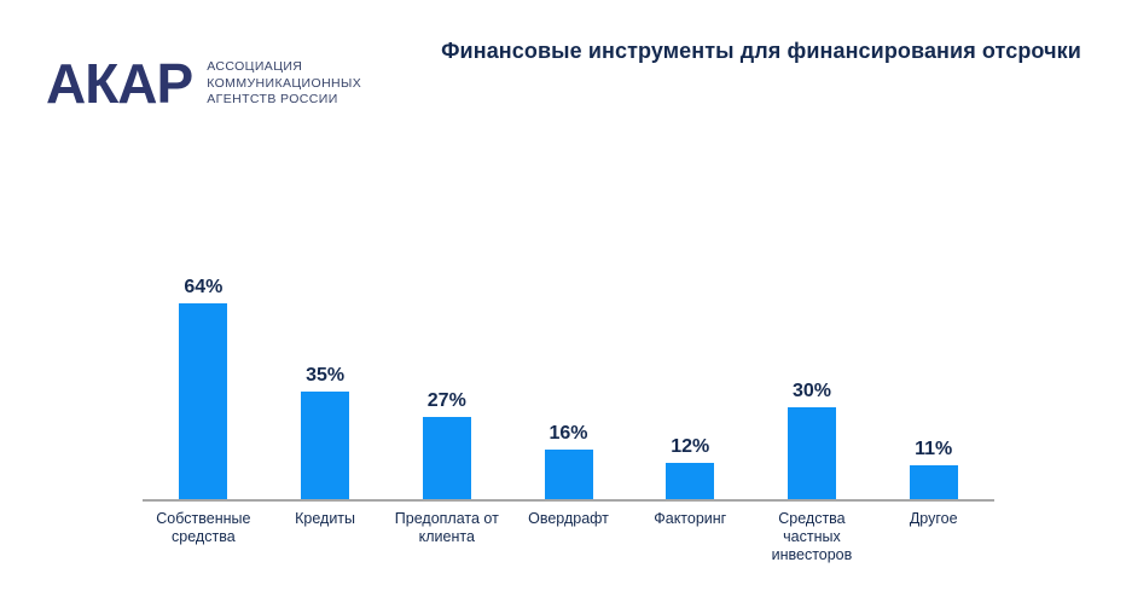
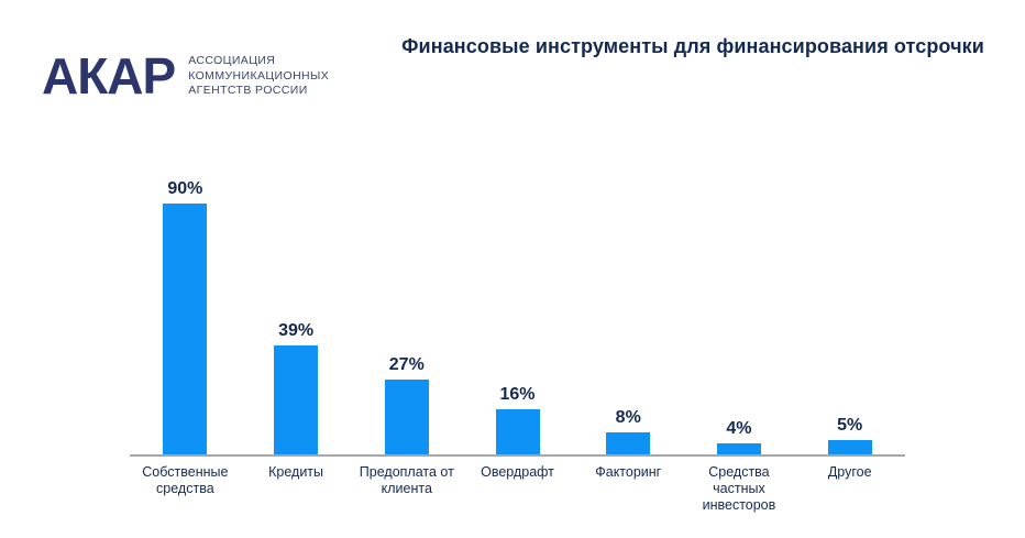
Собственные средства: 64% -> 90%
Кредиты: 35% -> 39%
Факторинг: 12% -> 8%
Средства частных инвесторов: 30% -> 4%
Другое: 11% -> 5%
